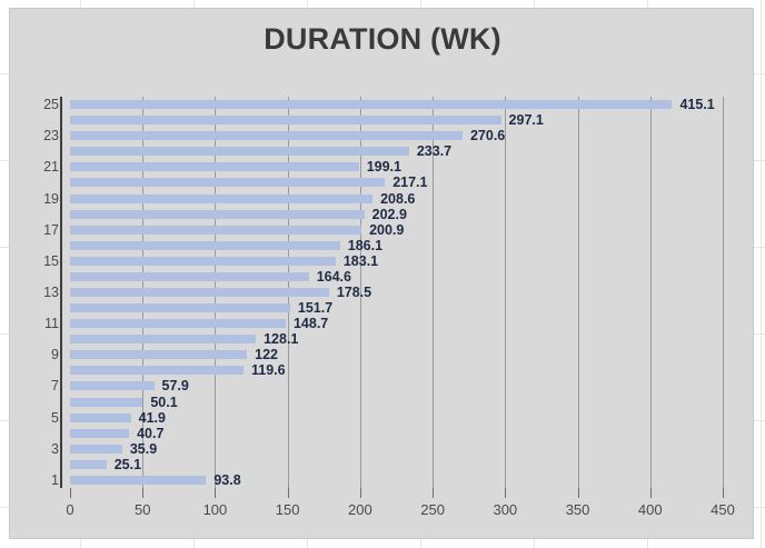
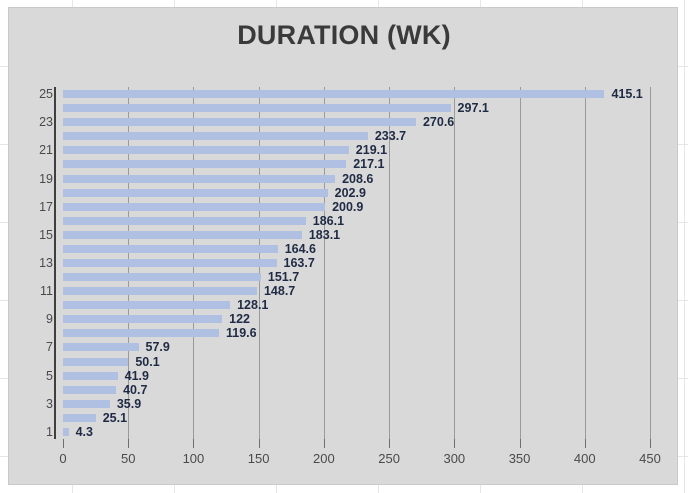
1: 93.8 -> 4.3
13: 178.5 -> 163.7
21: 199.1 -> 219.1
